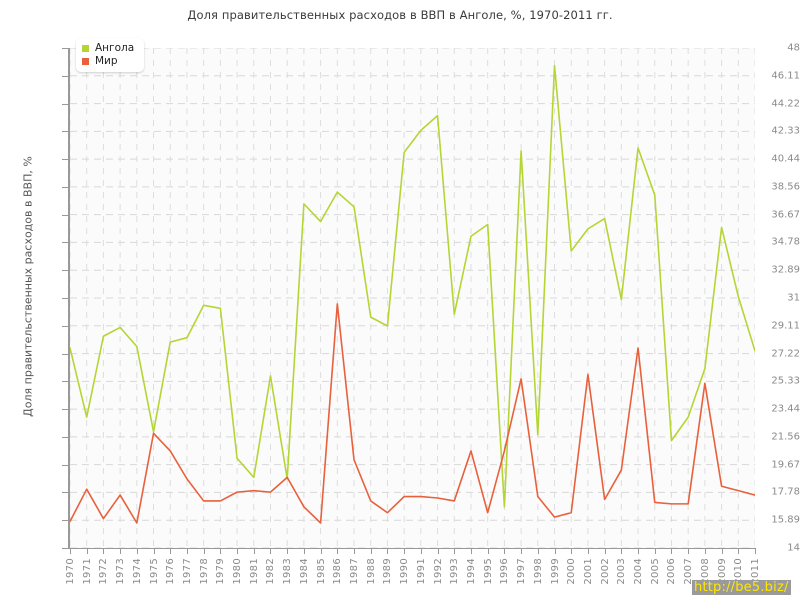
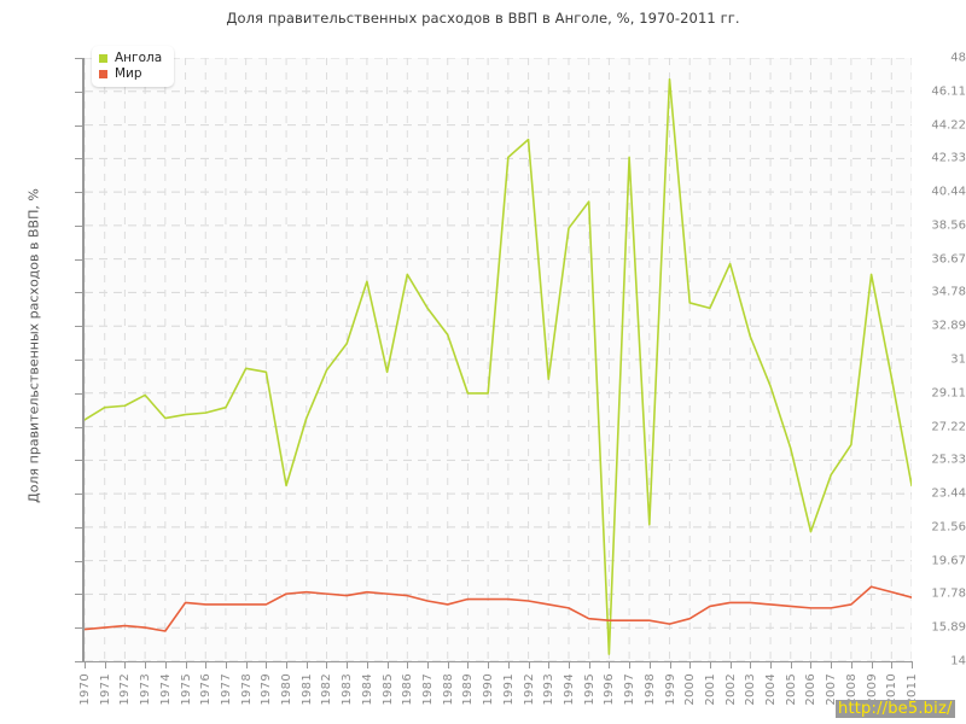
Ангола/1971: 22.9 -> 28.3
Мир/1971: 18.0 -> 15.9
Мир/1973: 17.6 -> 15.9
Ангола/1975: 21.9 -> 27.9
Мир/1975: 21.8 -> 17.3
Мир/1976: 20.6 -> 17.2
Мир/1977: 18.7 -> 17.2
Ангола/1980: 20.1 -> 23.9
Ангола/1981: 18.8 -> 27.7
Ангола/1982: 25.7 -> 30.4
Ангола/1983: 18.7 -> 31.9
Мир/1983: 18.8 -> 17.7
Ангола/1984: 37.4 -> 35.4
Мир/1984: 16.8 -> 17.9
Ангола/1985: 36.2 -> 30.3
Мир/1985: 15.7 -> 17.8
Ангола/1986: 38.2 -> 35.8
Мир/1986: 30.6 -> 17.7
Ангола/1987: 37.2 -> 33.9
Мир/1987: 20.0 -> 17.4
Ангола/1988: 29.7 -> 32.4
Мир/1989: 16.4 -> 17.5
Ангола/1990: 40.9 -> 29.1
Ангола/1994: 35.2 -> 38.4
Мир/1994: 20.6 -> 17.0
Ангола/1995: 36.0 -> 39.9
Ангола/1996: 16.8 -> 14.4
Мир/1996: 20.6 -> 16.3
Ангола/1997: 41.0 -> 42.4
Мир/1997: 25.5 -> 16.3
Мир/1998: 17.5 -> 16.3
Ангола/2001: 35.7 -> 33.9
Мир/2001: 25.8 -> 17.1
Ангола/2003: 30.9 -> 32.3
Мир/2003: 19.3 -> 17.3
Ангола/2004: 41.2 -> 29.5
Мир/2004: 27.6 -> 17.2
Ангола/2005: 38.0 -> 26.0
Ангола/2007: 22.9 -> 24.5
Мир/2008: 25.2 -> 17.2
Ангола/2010: 31.1 -> 30.0
Ангола/2011: 27.4 -> 23.9
